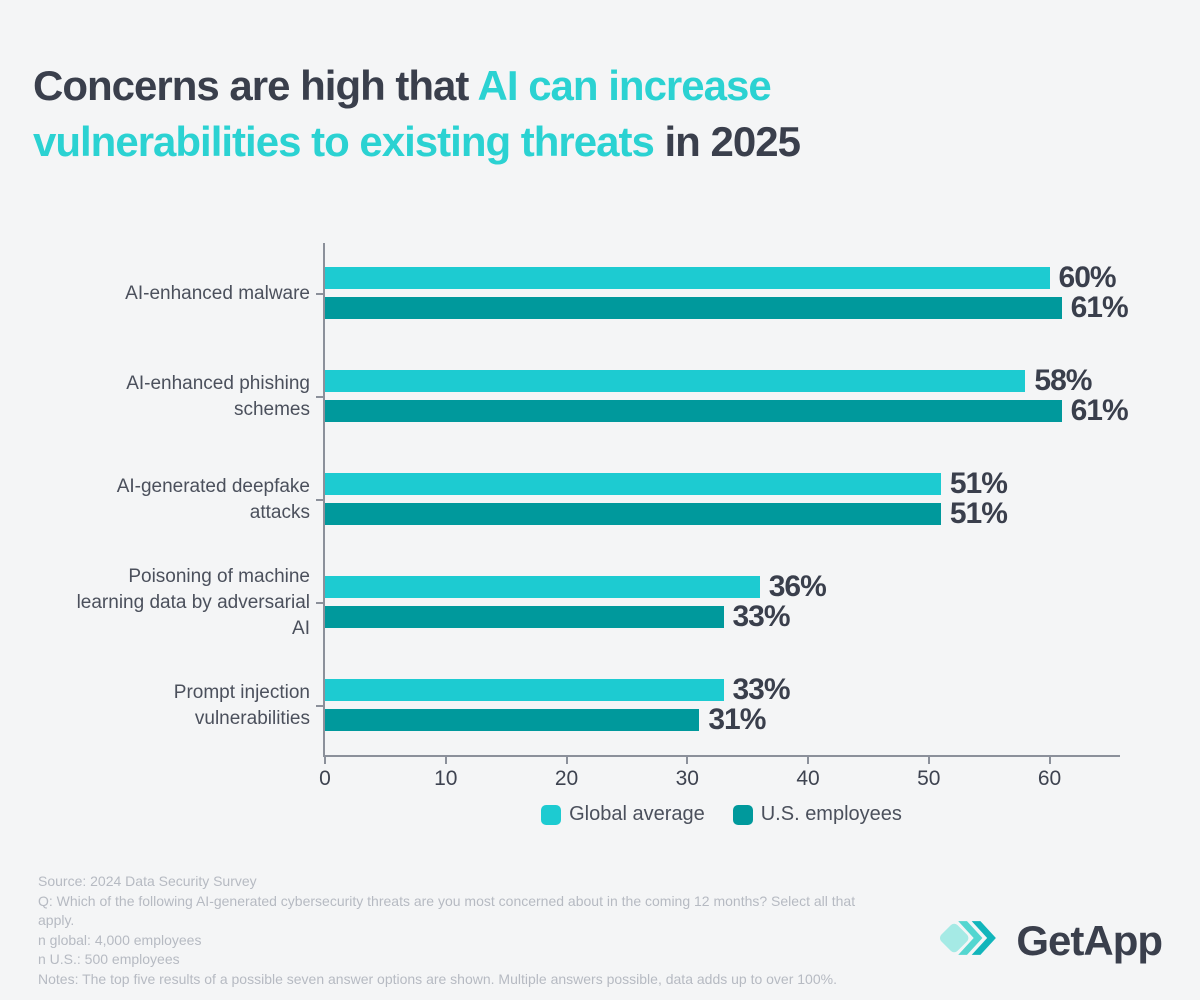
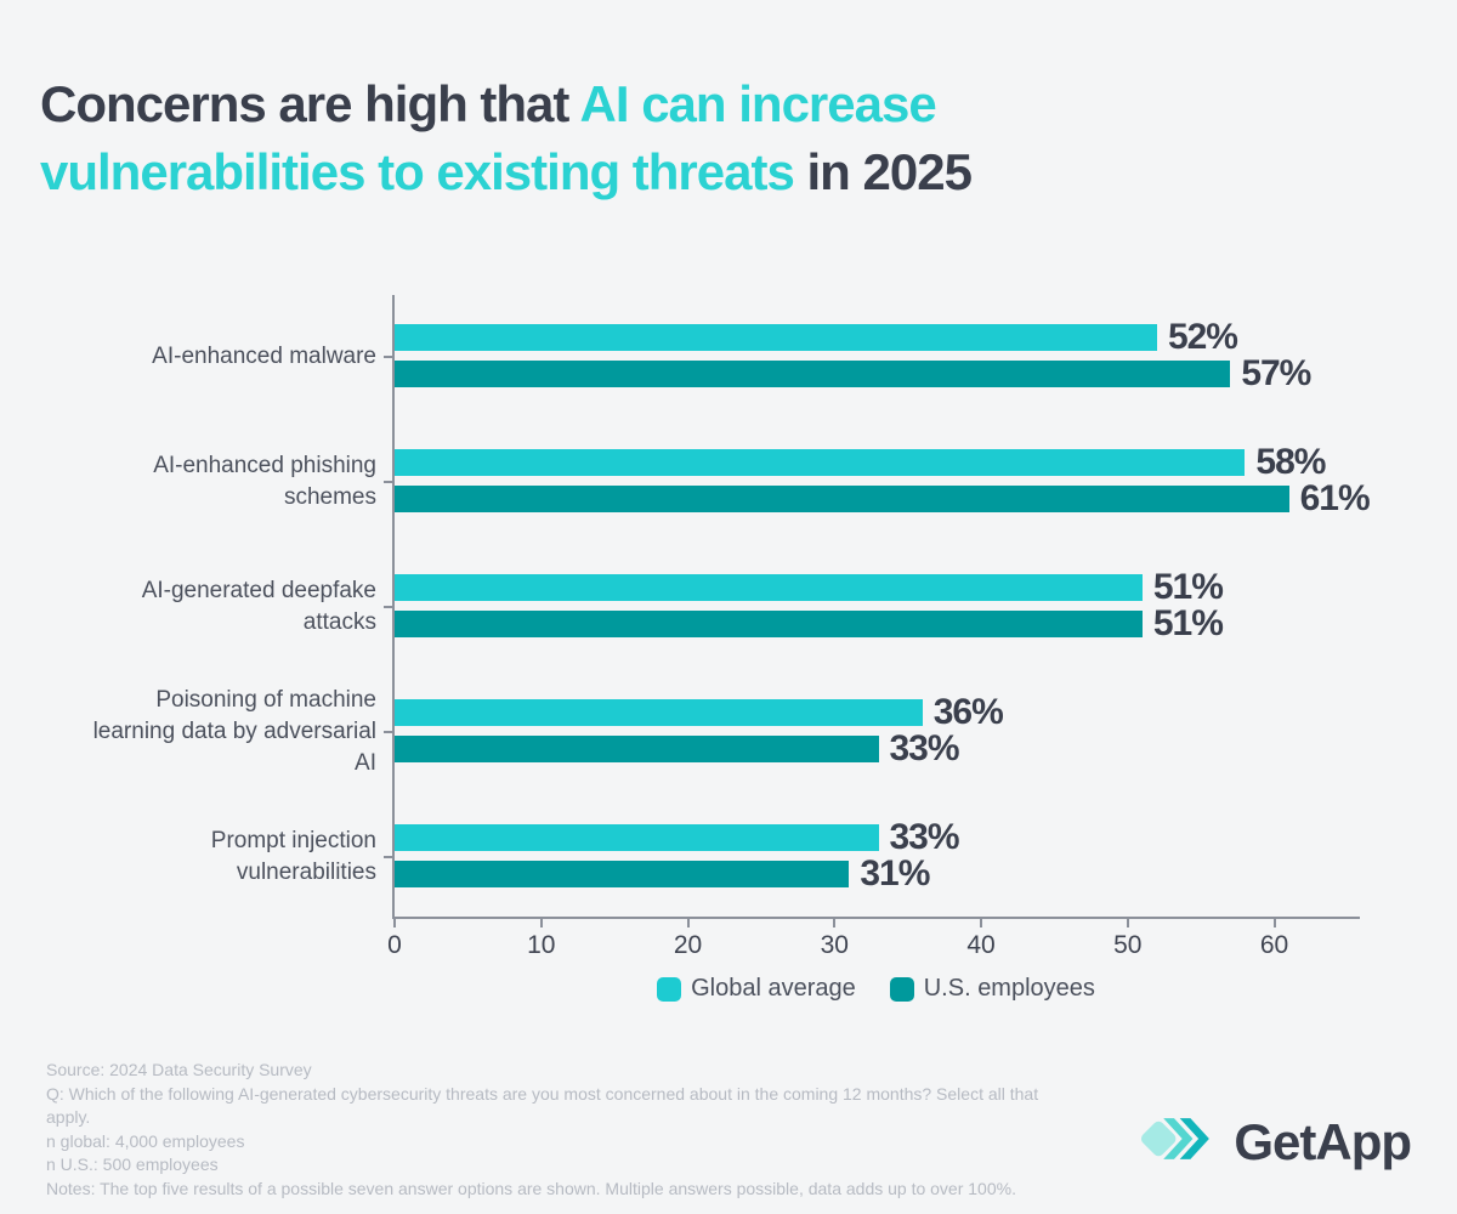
Global average/AI-enhanced malware: 60% -> 52%
U.S. employees/AI-enhanced malware: 61% -> 57%
